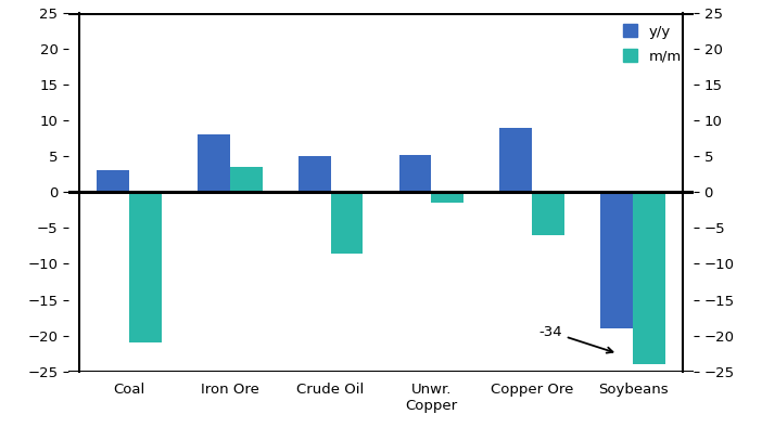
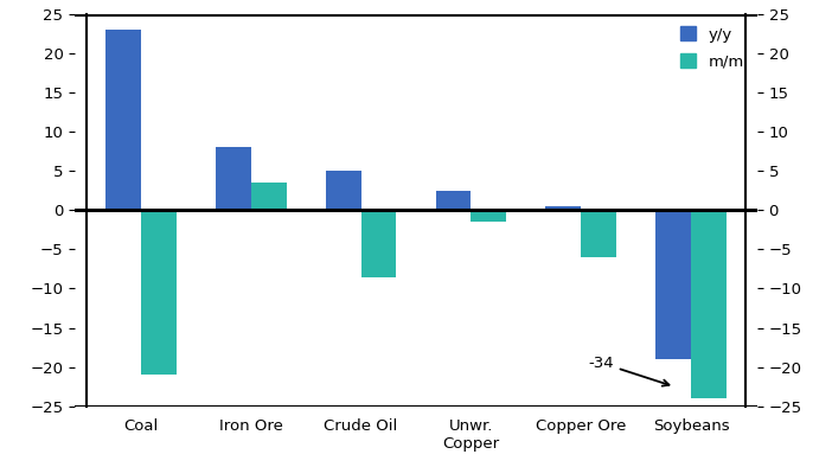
y/y/Coal: 3.0 -> 23.0
y/y/Unwr. Copper: 5.2 -> 2.5
y/y/Copper Ore: 9.0 -> 0.5
